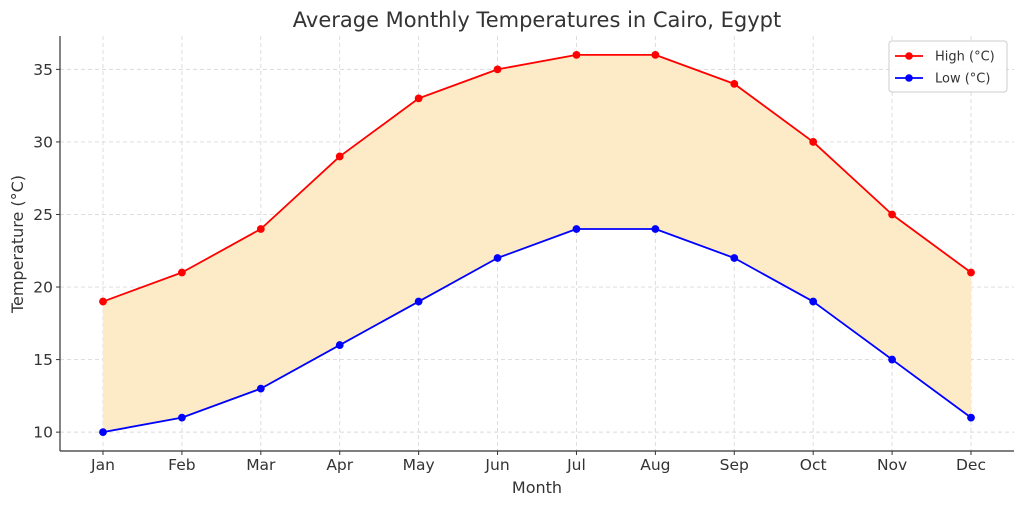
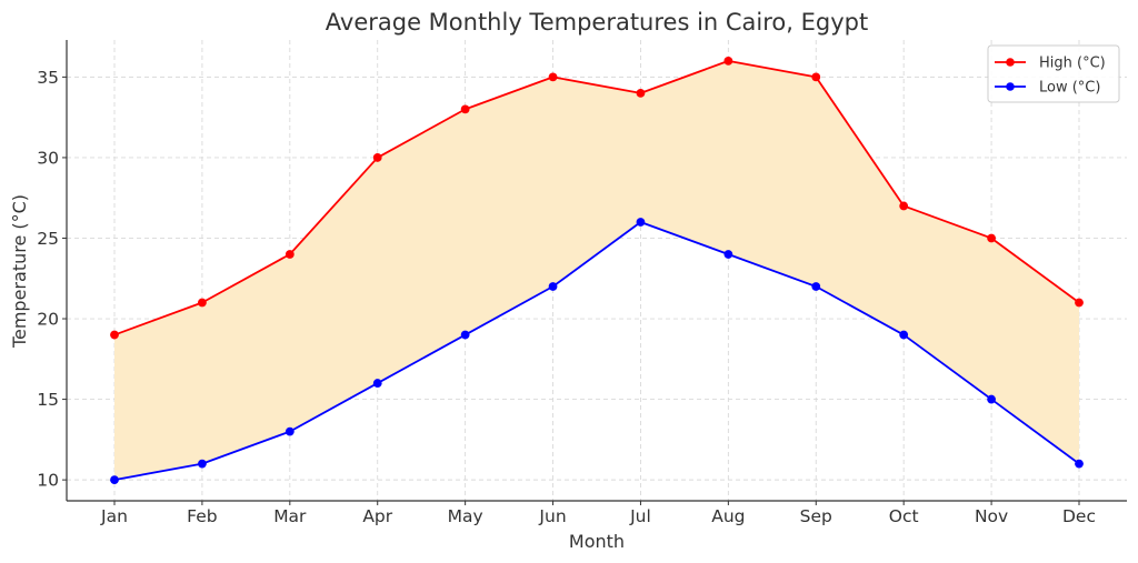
High (°C)/Apr: 29 -> 30
High (°C)/Jul: 36 -> 34
Low (°C)/Jul: 24 -> 26
High (°C)/Sep: 34 -> 35
High (°C)/Oct: 30 -> 27
